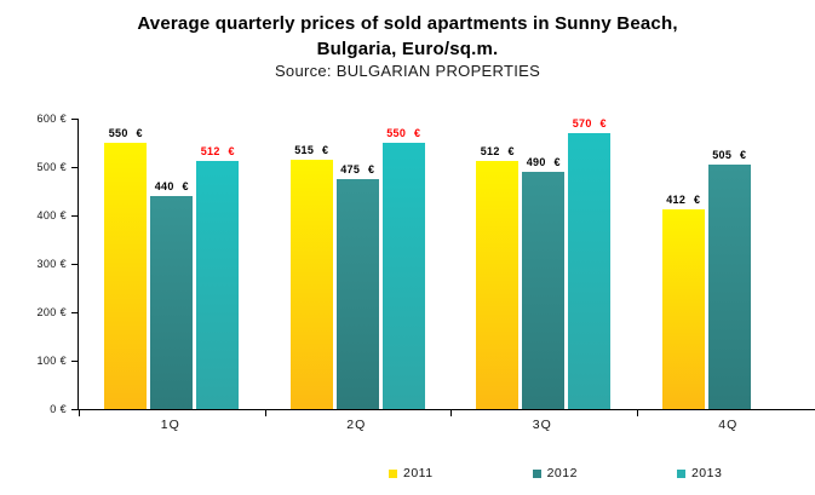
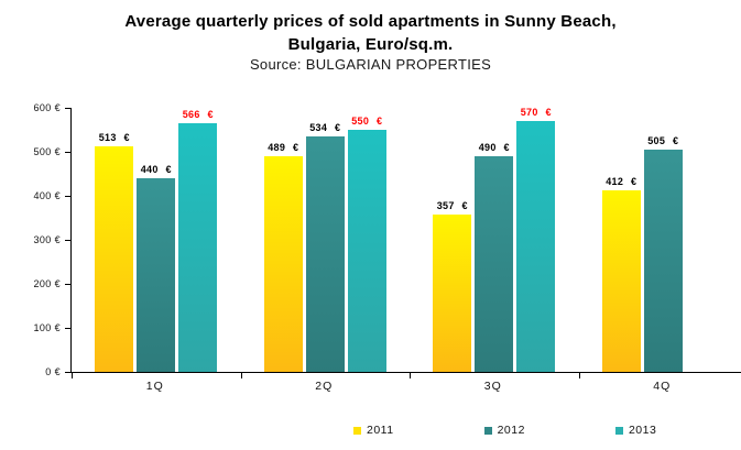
2011/1Q: 550 -> 513
2013/1Q: 512 -> 566
2011/2Q: 515 -> 489
2012/2Q: 475 -> 534
2011/3Q: 512 -> 357
